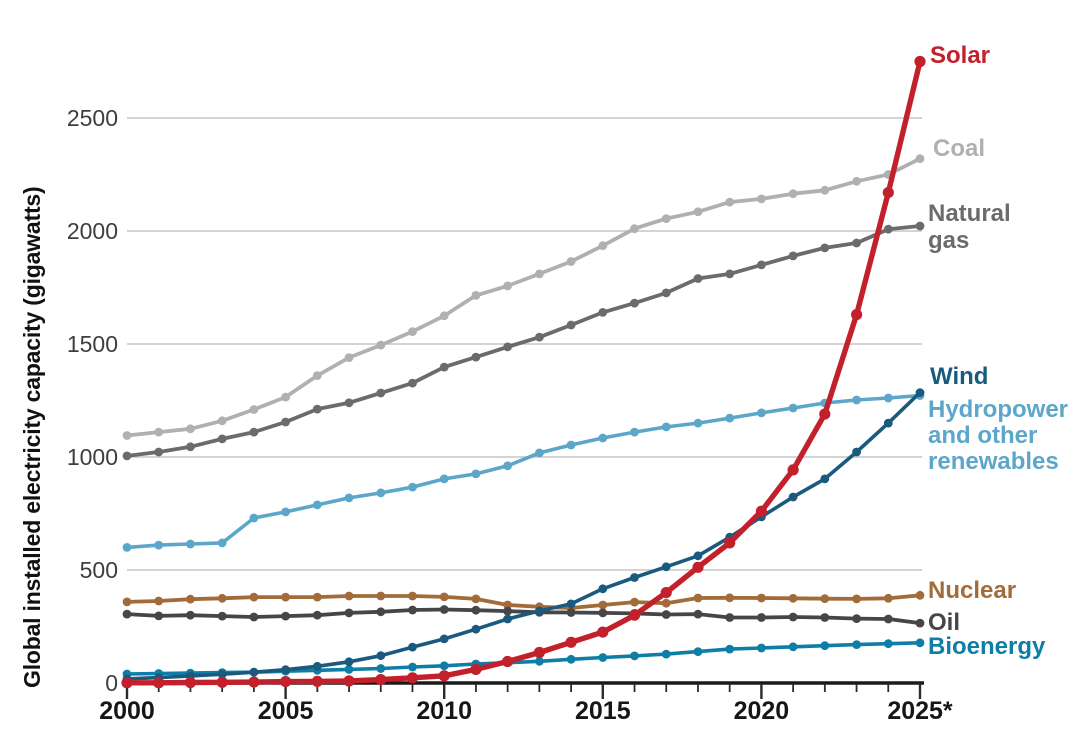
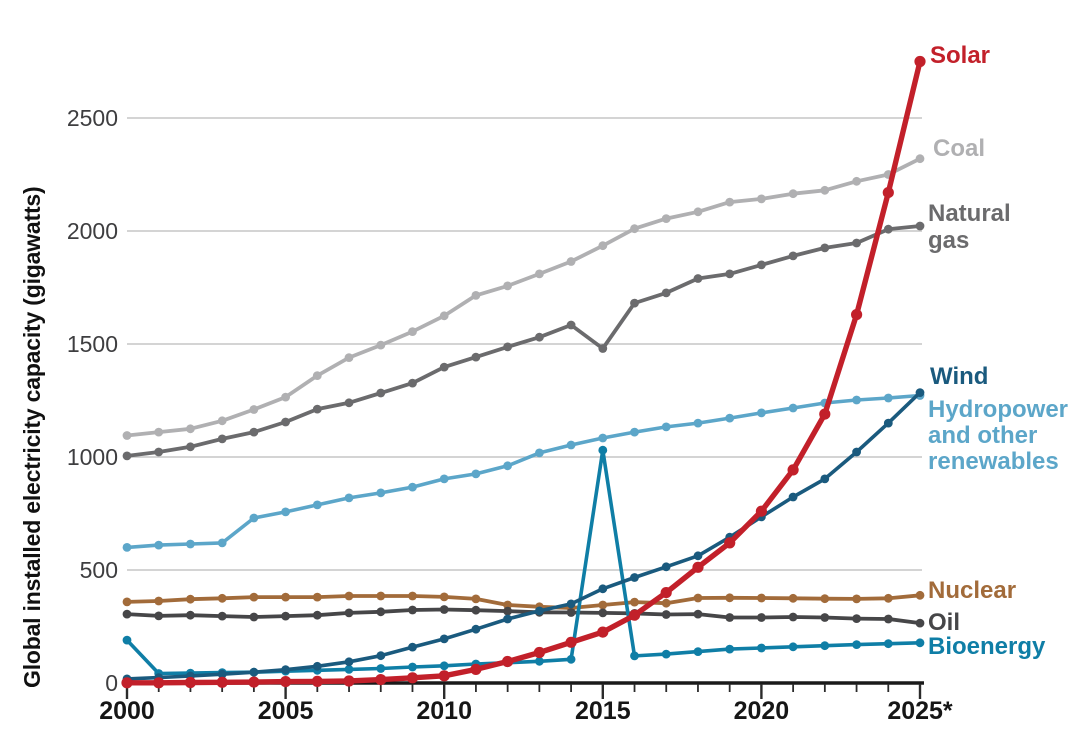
Bioenergy/2000: 40 -> 190
Natural gas/2015: 1640 -> 1480
Bioenergy/2015: 110 -> 1030
